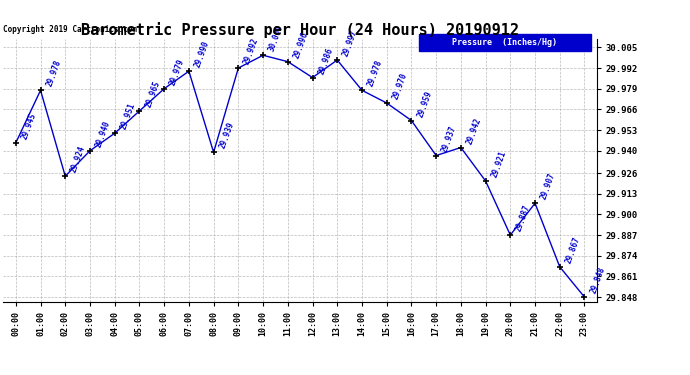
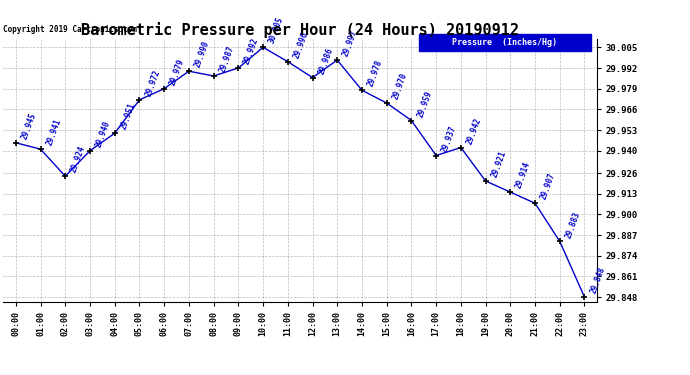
01:00: 29.978 -> 29.941
05:00: 29.965 -> 29.972
08:00: 29.939 -> 29.987
10:00: 30.000 -> 30.005
20:00: 29.887 -> 29.914
22:00: 29.867 -> 29.883
